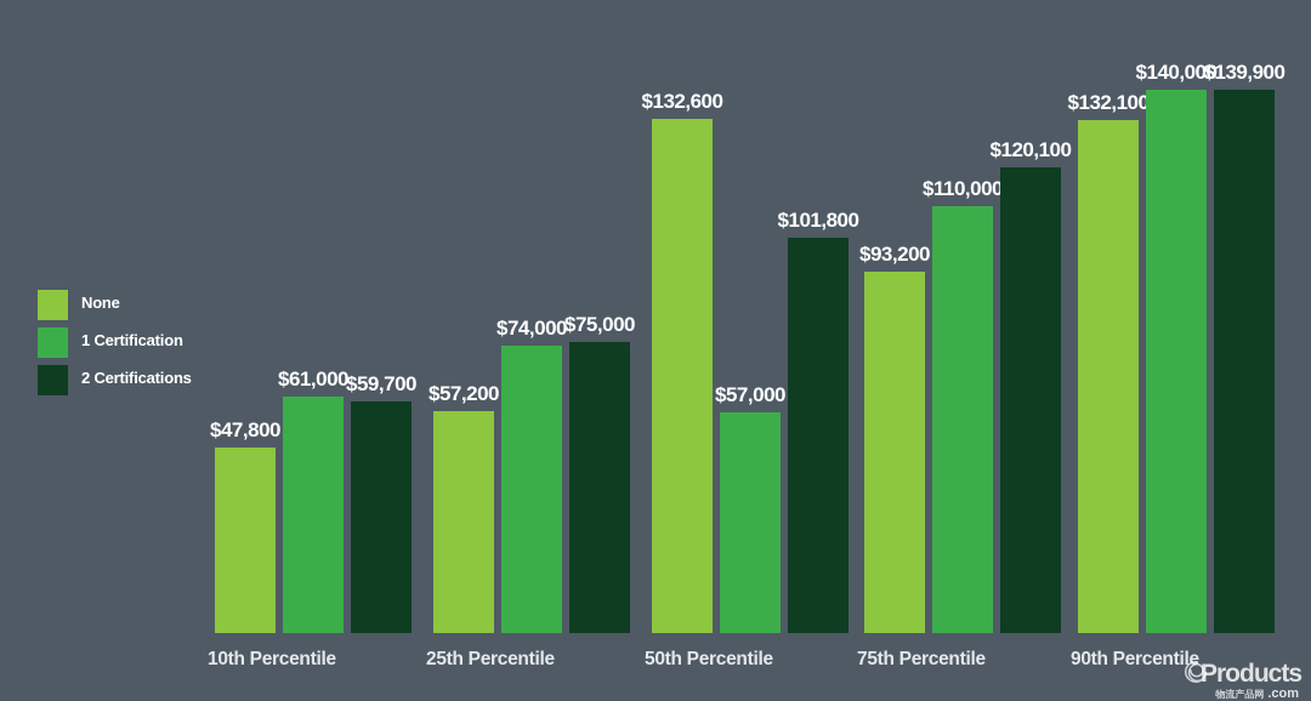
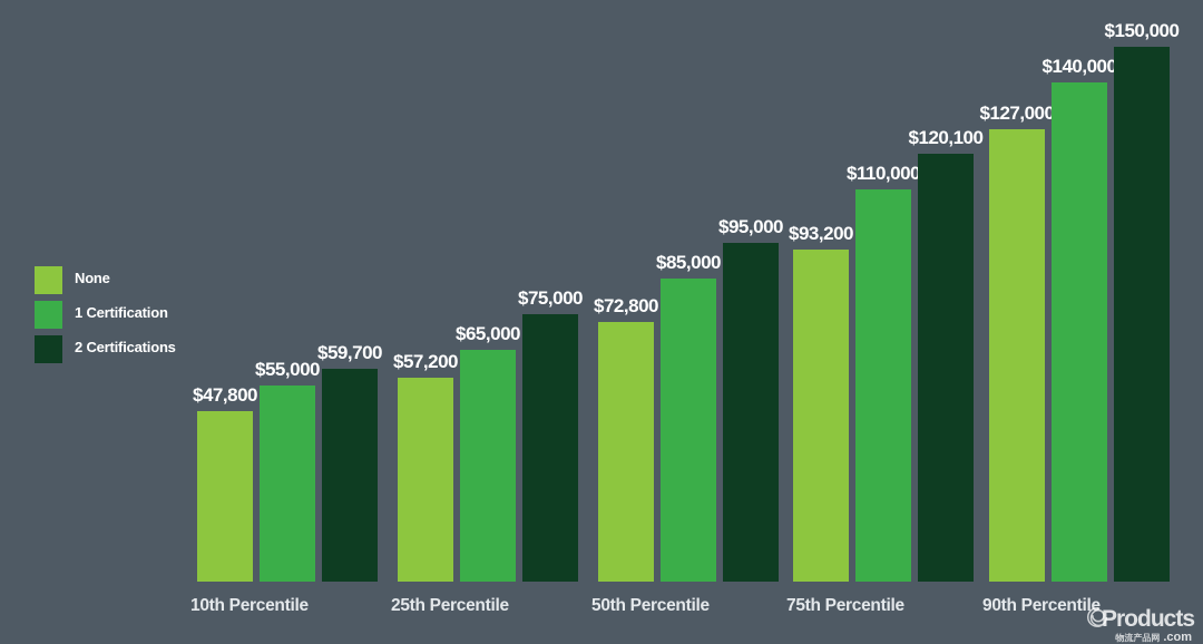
1 Certification/10th Percentile: $61,000 -> $55,000
1 Certification/25th Percentile: $74,000 -> $65,000
None/50th Percentile: $132,600 -> $72,800
1 Certification/50th Percentile: $57,000 -> $85,000
2 Certifications/50th Percentile: $101,800 -> $95,000
None/90th Percentile: $132,100 -> $127,000
2 Certifications/90th Percentile: $139,900 -> $150,000
